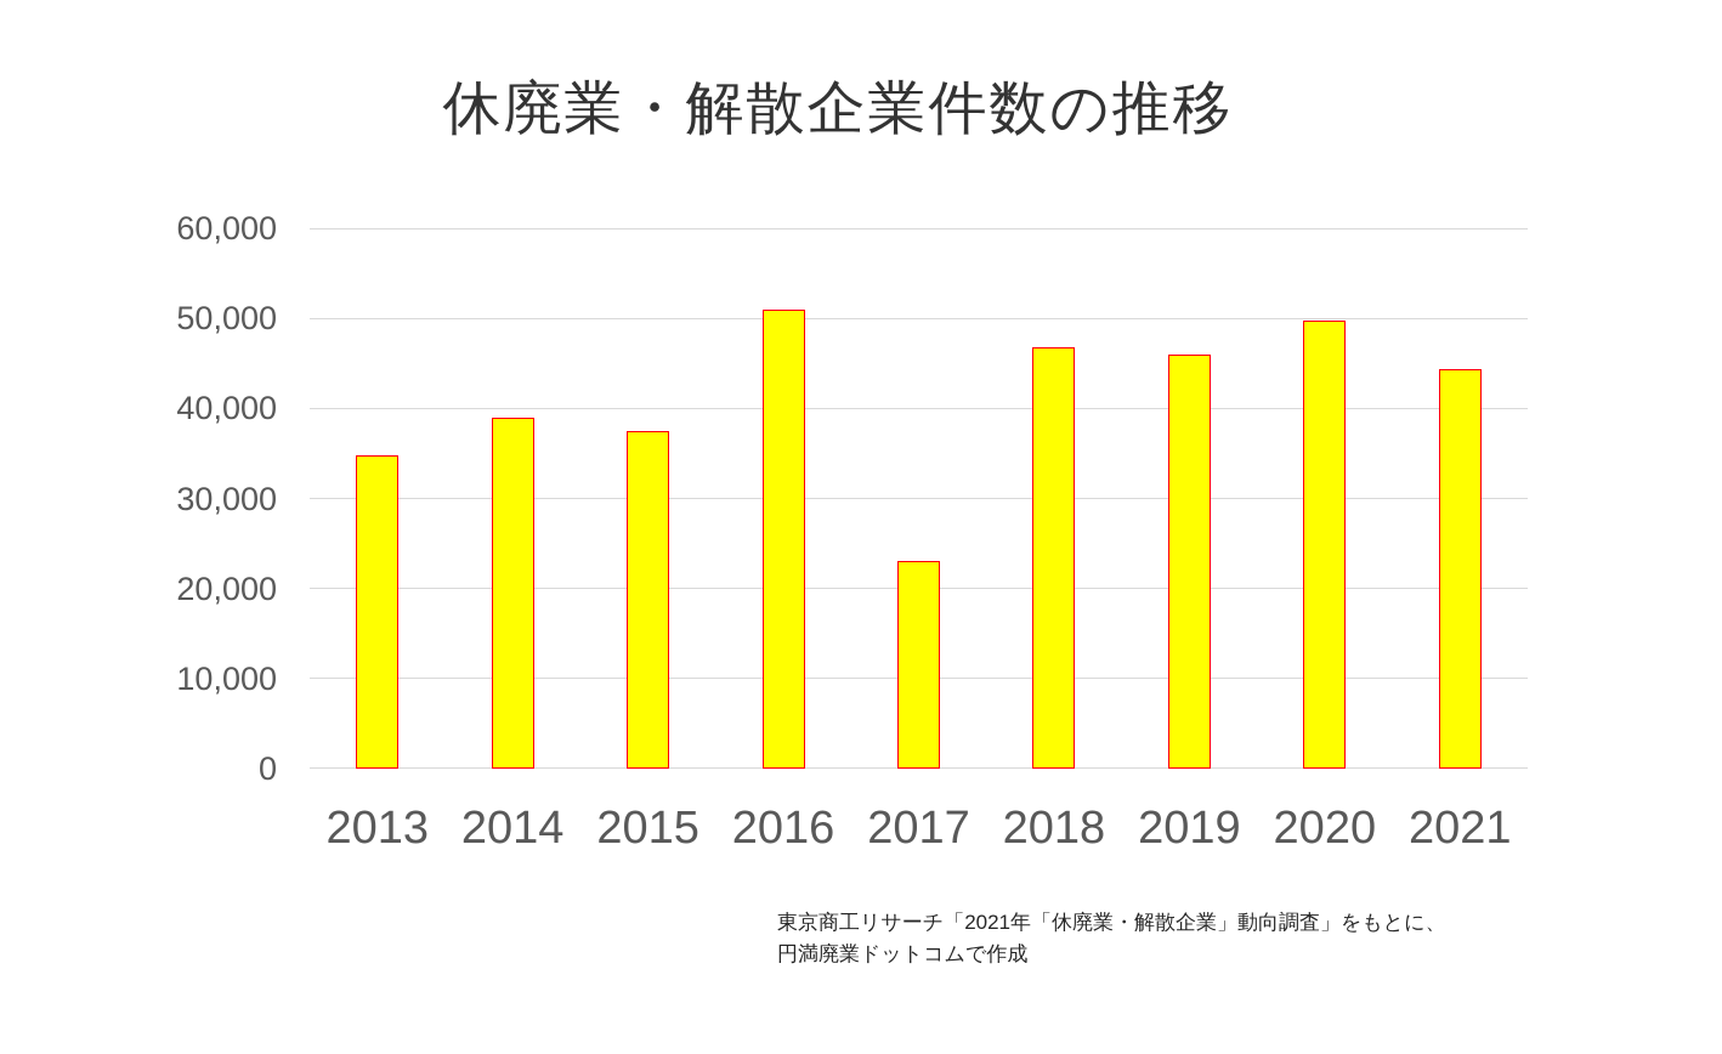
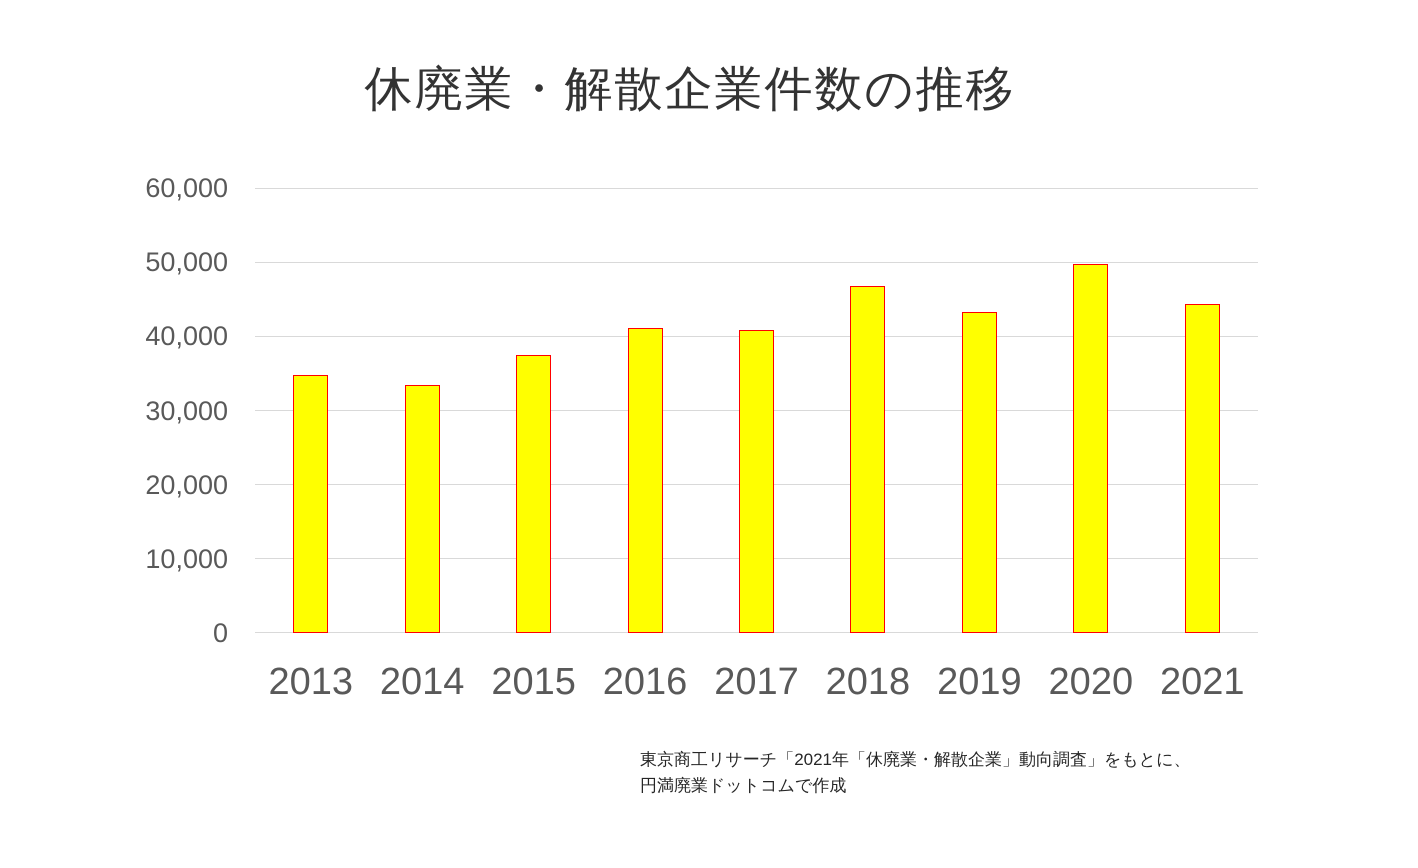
2014: 39000 -> 33000
2016: 51000 -> 41000
2017: 23000 -> 41000
2019: 46000 -> 43000
